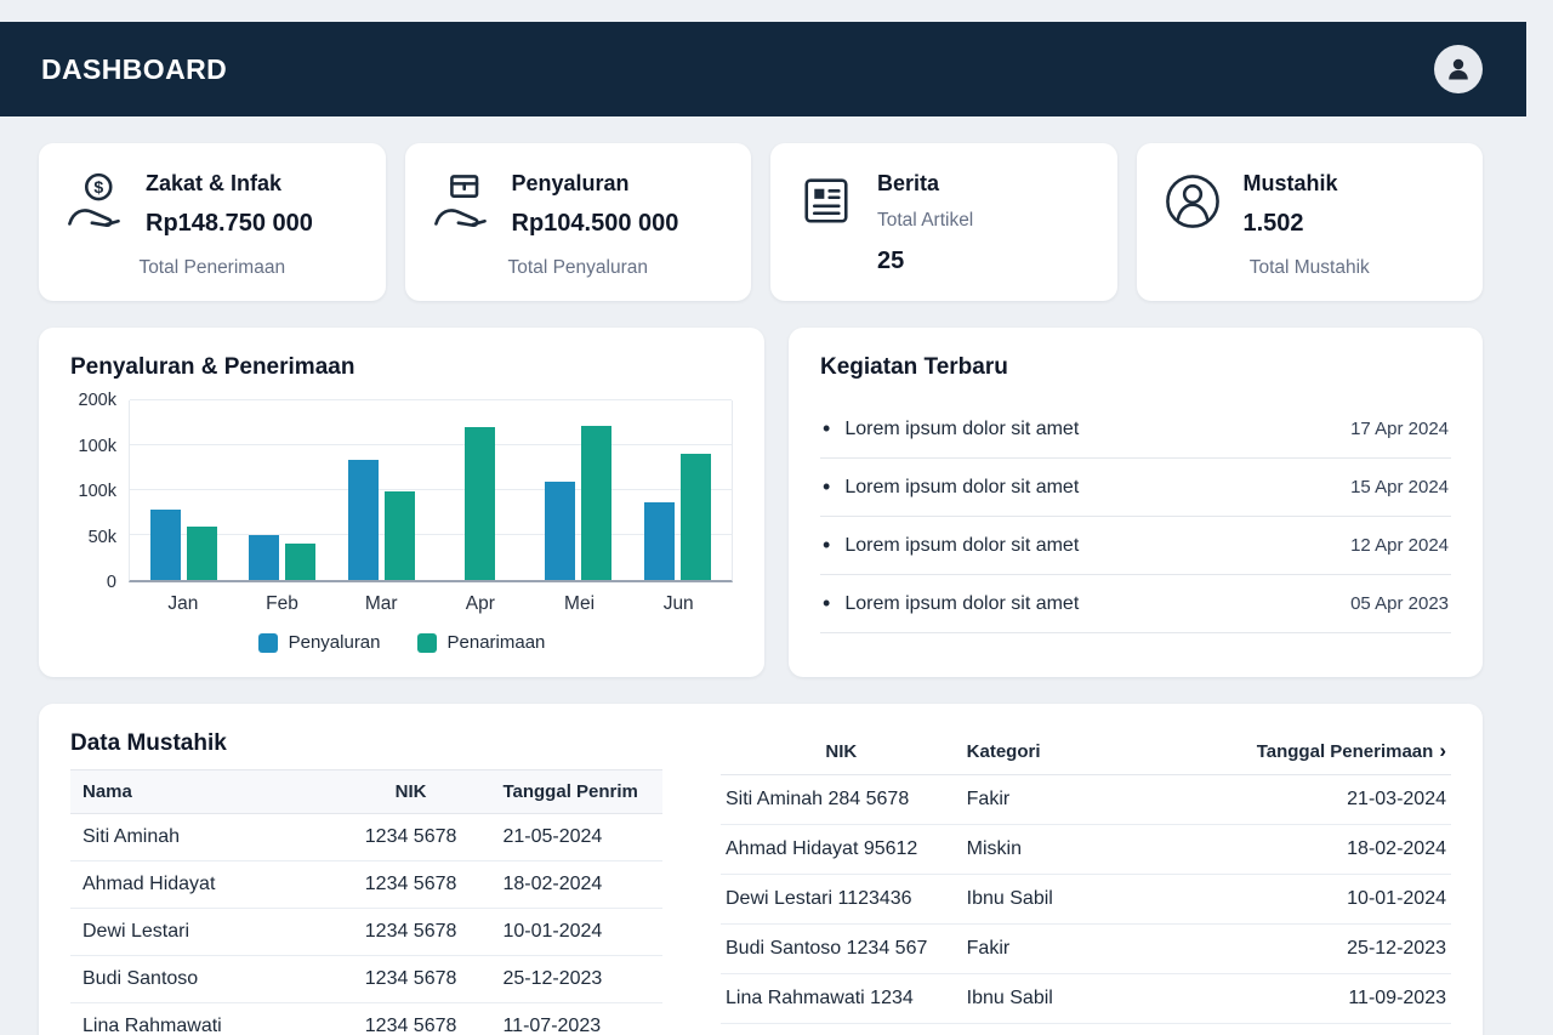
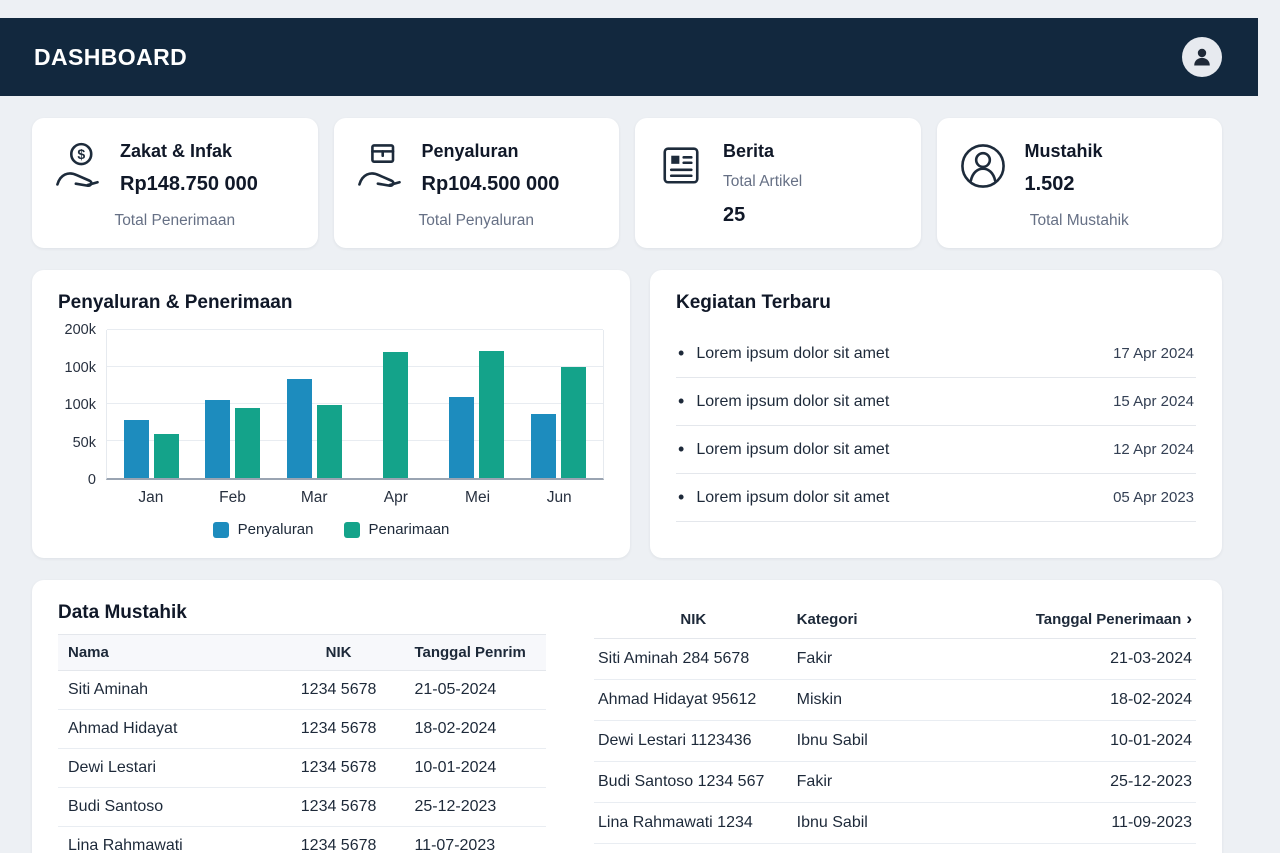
Penyaluran/Feb: 50k -> 110k
Penarimaan/Feb: 40k -> 90k
Penarimaan/Jun: 140k -> 150k
